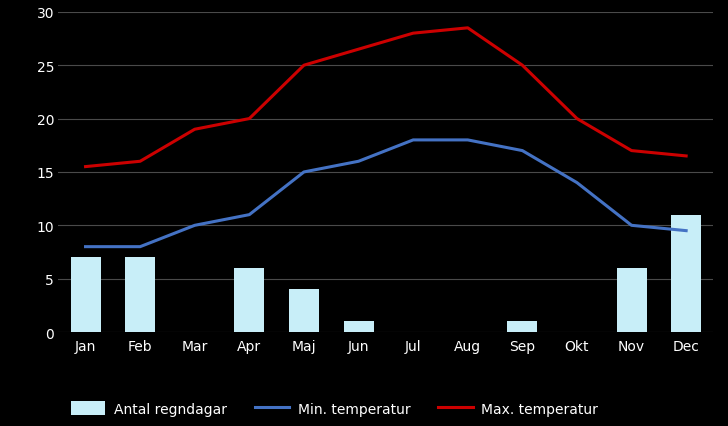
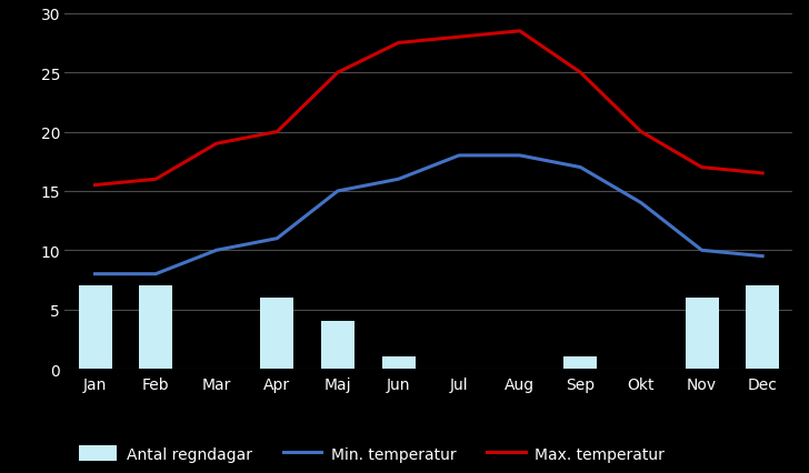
Max. temperatur/Jun: 26.5 -> 27.5
Antal regndagar/Dec: 11 -> 7
